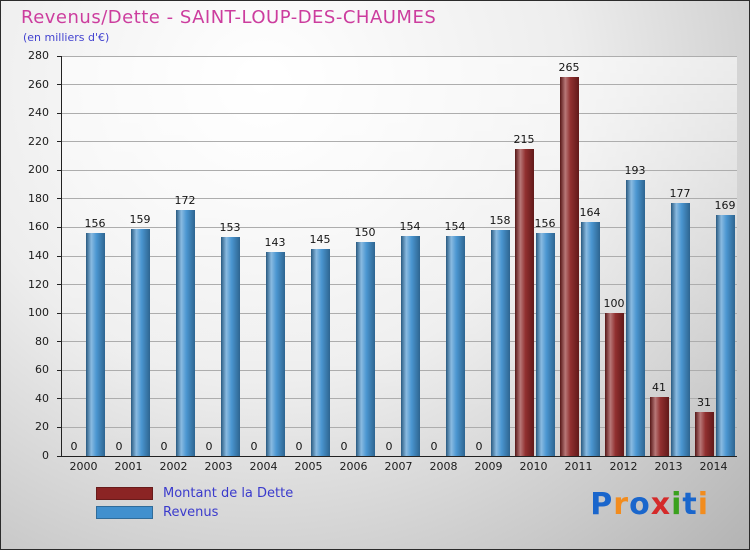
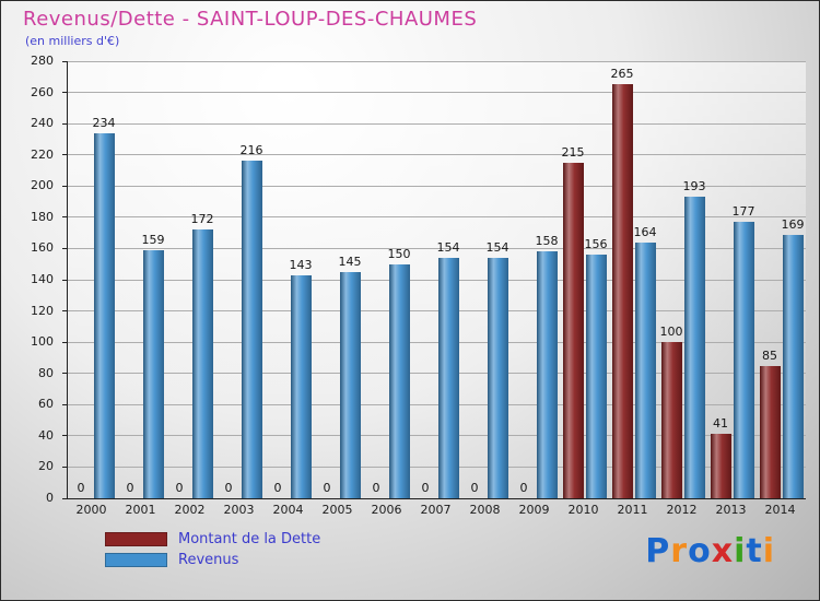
Revenus/2000: 156 -> 234
Revenus/2003: 153 -> 216
Montant de la Dette/2014: 31 -> 85
